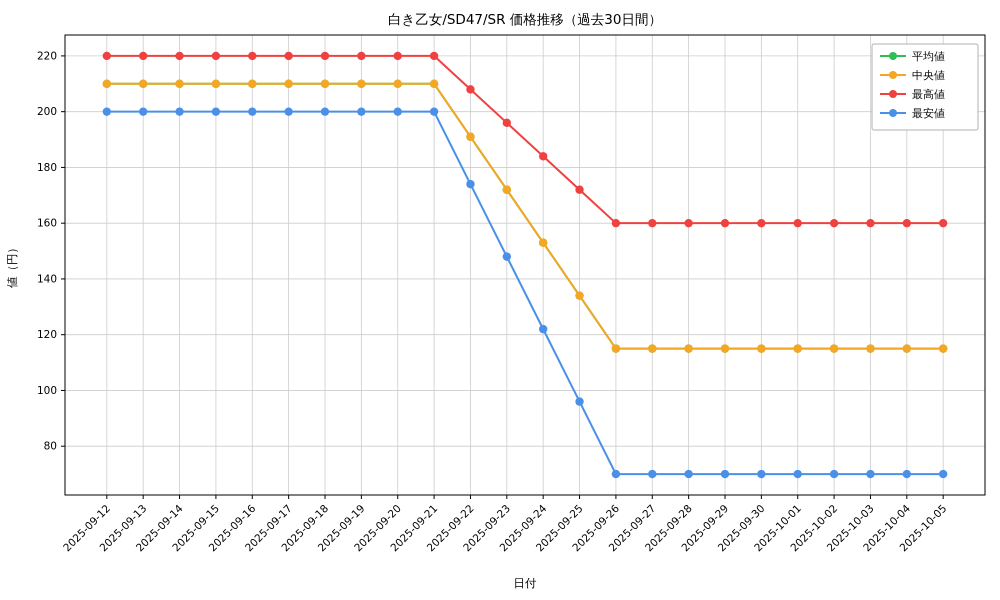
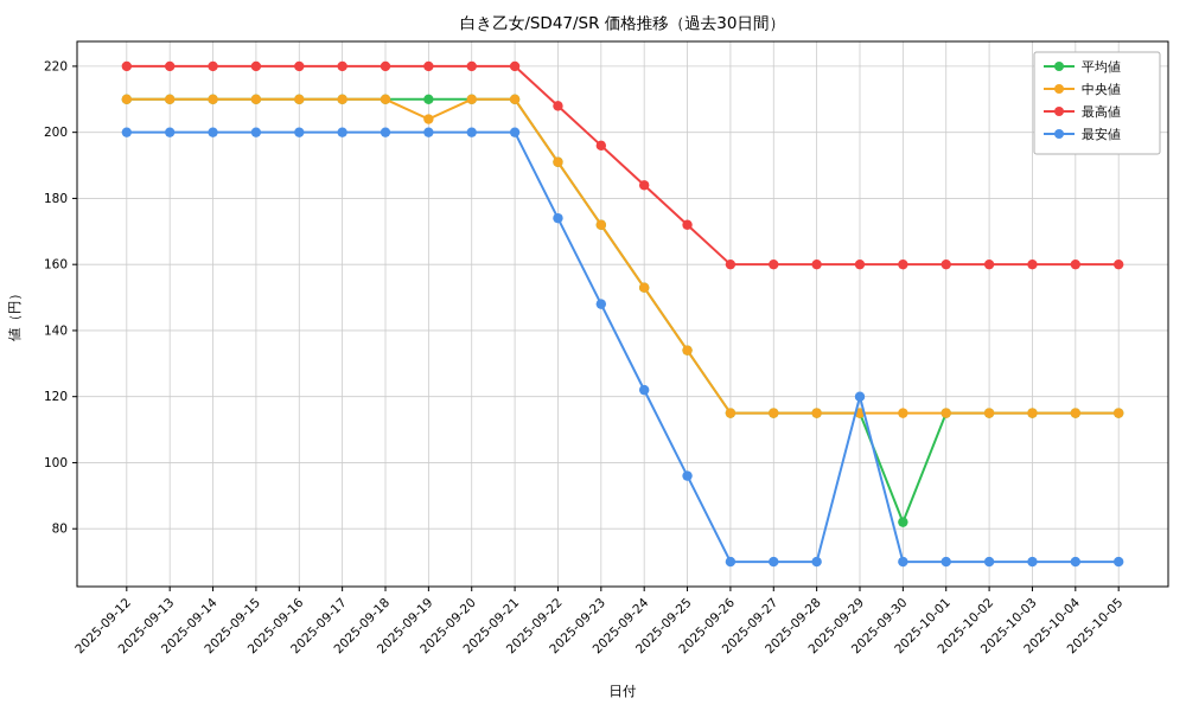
中央値/2025-09-19: 210 -> 204
最安値/2025-09-29: 70 -> 120
平均値/2025-09-30: 115 -> 82
